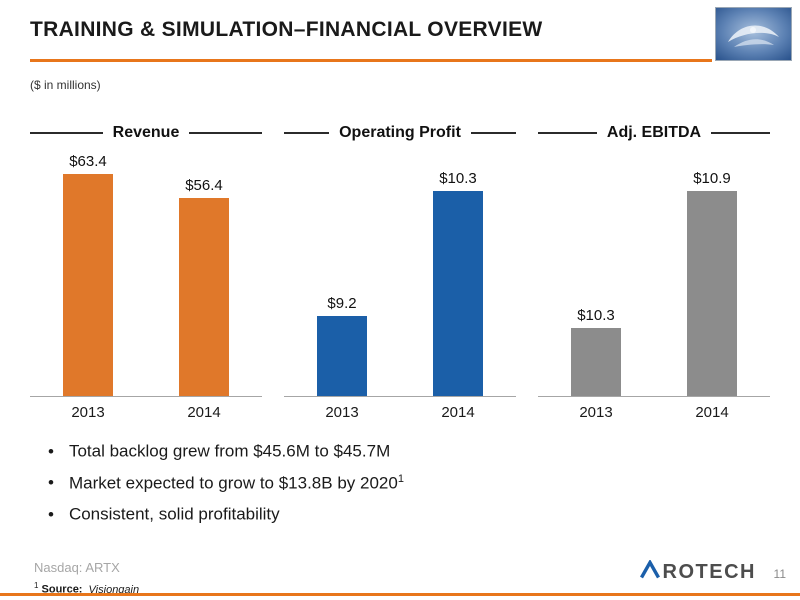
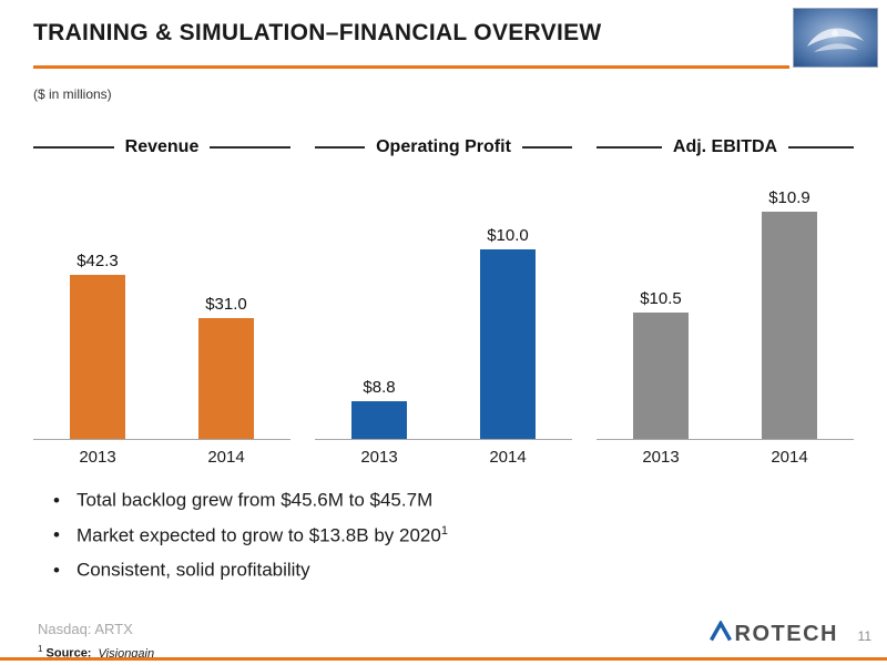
Revenue/2013: $63.4 -> $42.3
Revenue/2014: $56.4 -> $31.0
Operating Profit/2013: $9.2 -> $8.8
Operating Profit/2014: $10.3 -> $10.0
Adj. EBITDA/2013: $10.3 -> $10.5
